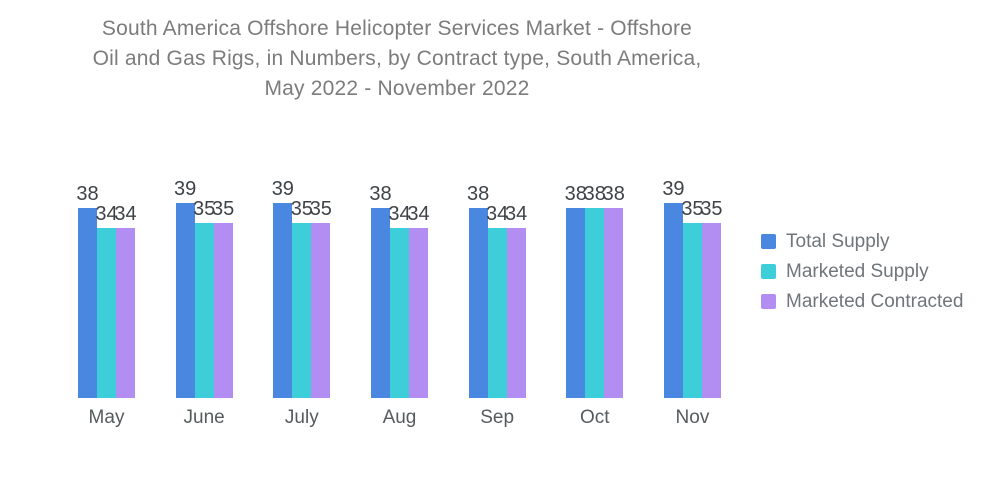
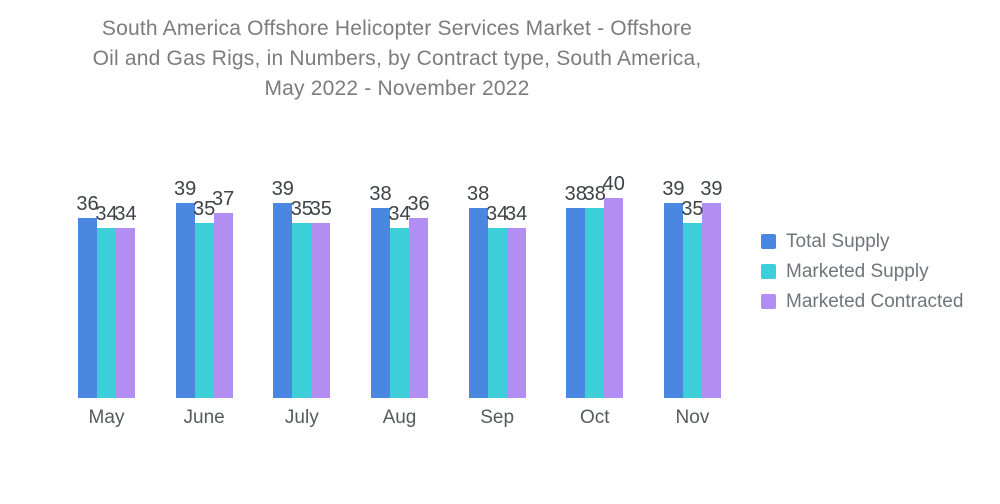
Total Supply/May: 38 -> 36
Marketed Contracted/June: 35 -> 37
Marketed Contracted/Aug: 34 -> 36
Marketed Contracted/Oct: 38 -> 40
Marketed Contracted/Nov: 35 -> 39
